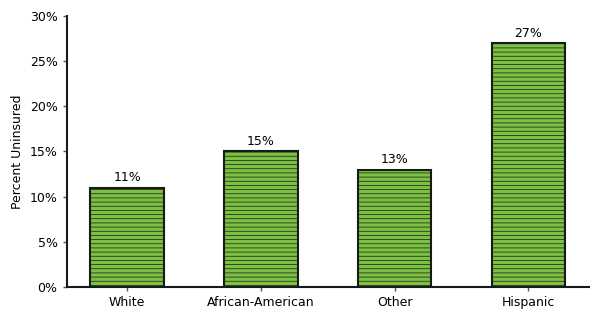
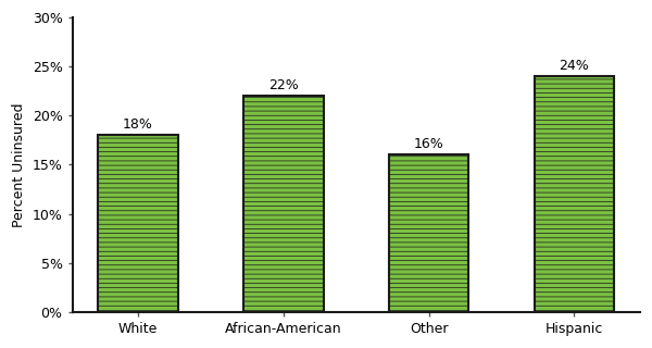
White: 11% -> 18%
African-American: 15% -> 22%
Other: 13% -> 16%
Hispanic: 27% -> 24%
